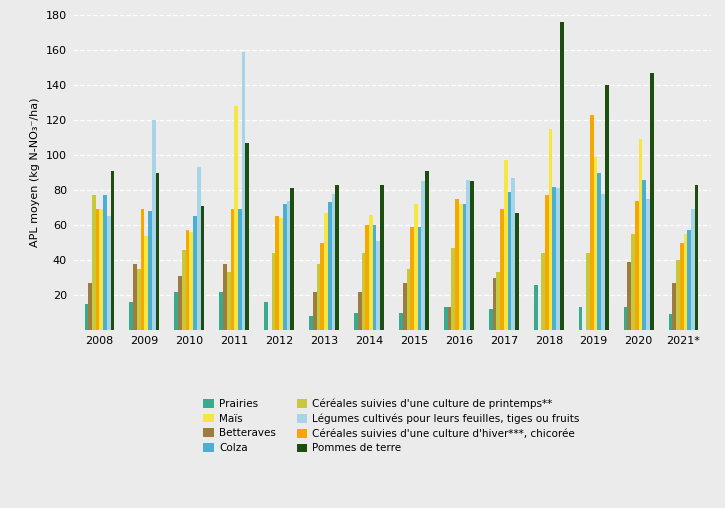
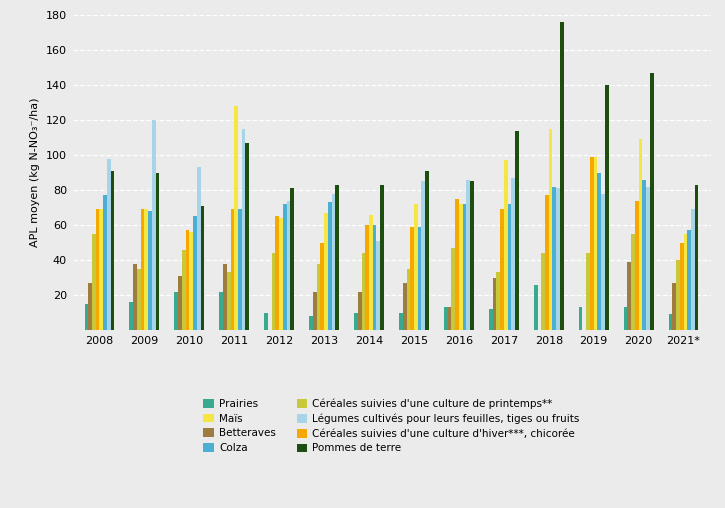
Céréales suivies d'une culture de printemps**/2008: 77 -> 55
Légumes cultivés pour leurs feuilles, tiges ou fruits/2008: 65 -> 98
Maïs/2009: 54 -> 69
Légumes cultivés pour leurs feuilles, tiges ou fruits/2011: 159 -> 115
Prairies/2012: 16 -> 10
Colza/2017: 79 -> 72
Pommes de terre/2017: 67 -> 114
Céréales suivies d'une culture d'hiver***, chicorée/2019: 123 -> 99
Légumes cultivés pour leurs feuilles, tiges ou fruits/2020: 75 -> 82
